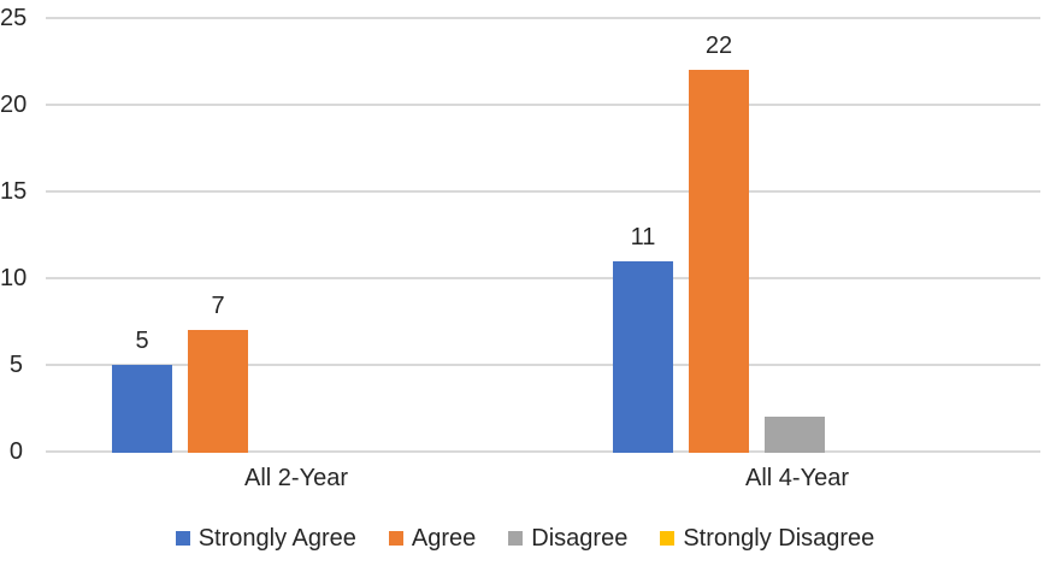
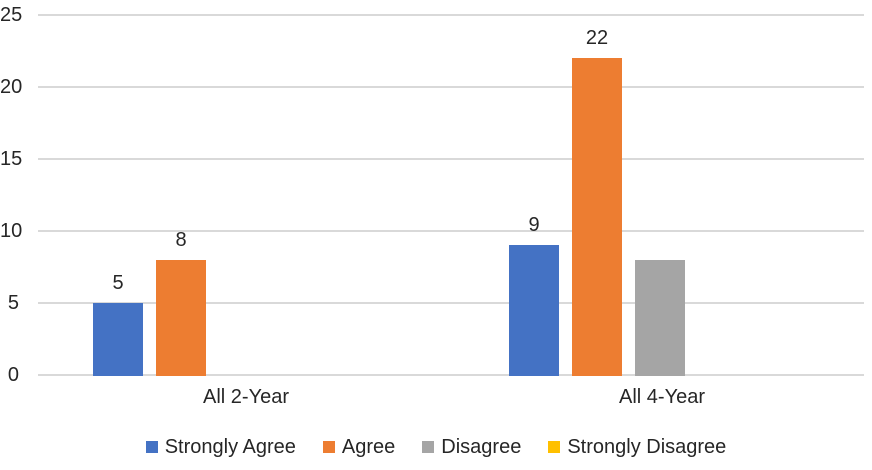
Agree/All 2-Year: 7 -> 8
Strongly Agree/All 4-Year: 11 -> 9
Disagree/All 4-Year: 2 -> 8
